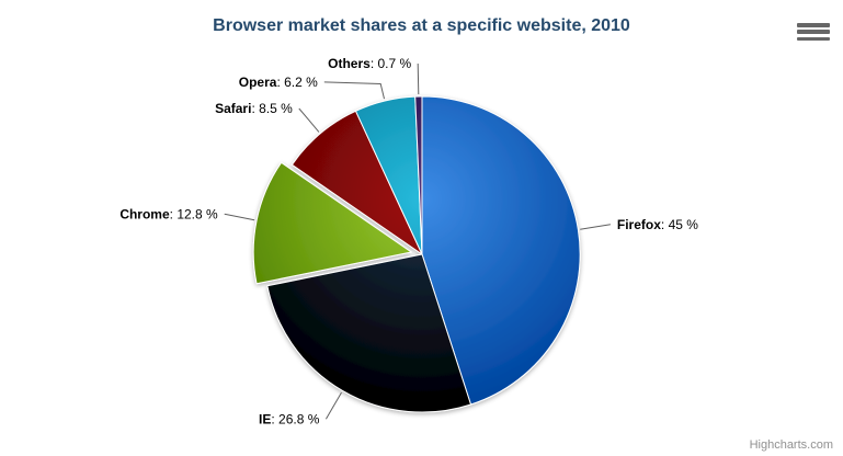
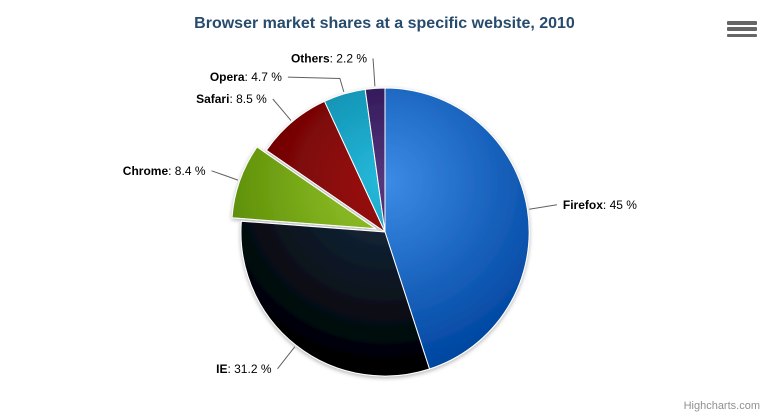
IE: 26.8 -> 31.2
Chrome: 12.8 -> 8.4
Opera: 6.2 -> 4.7
Others: 0.7 -> 2.2
